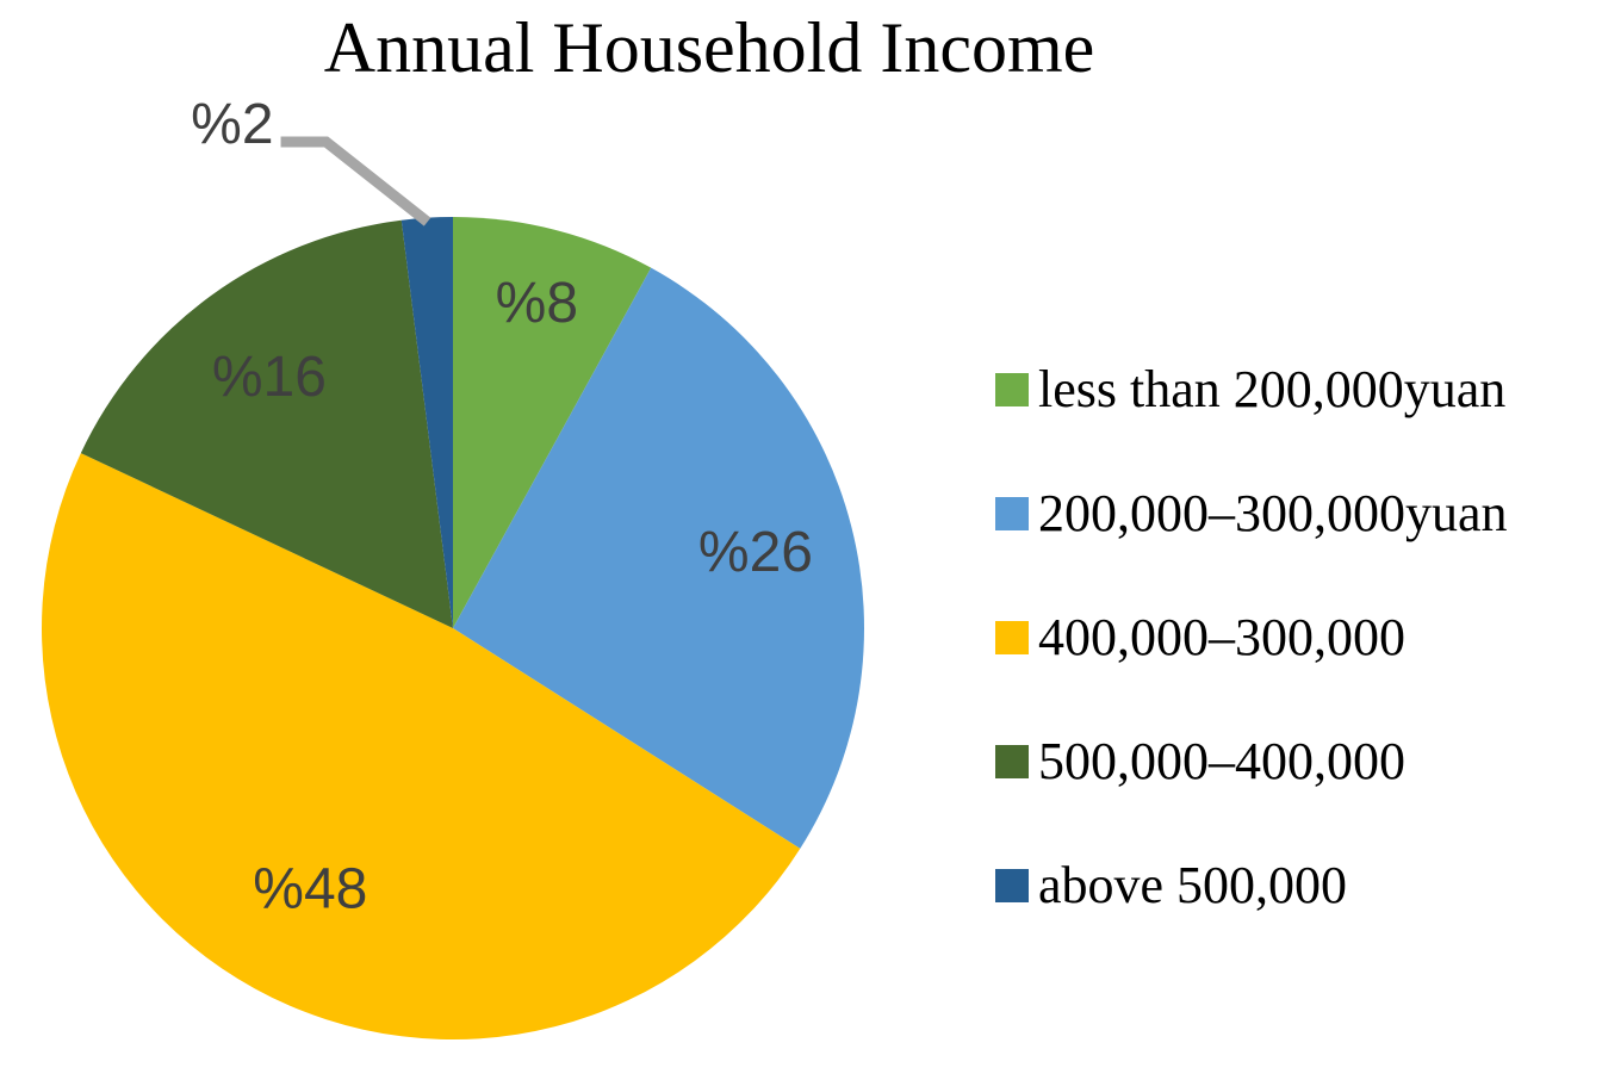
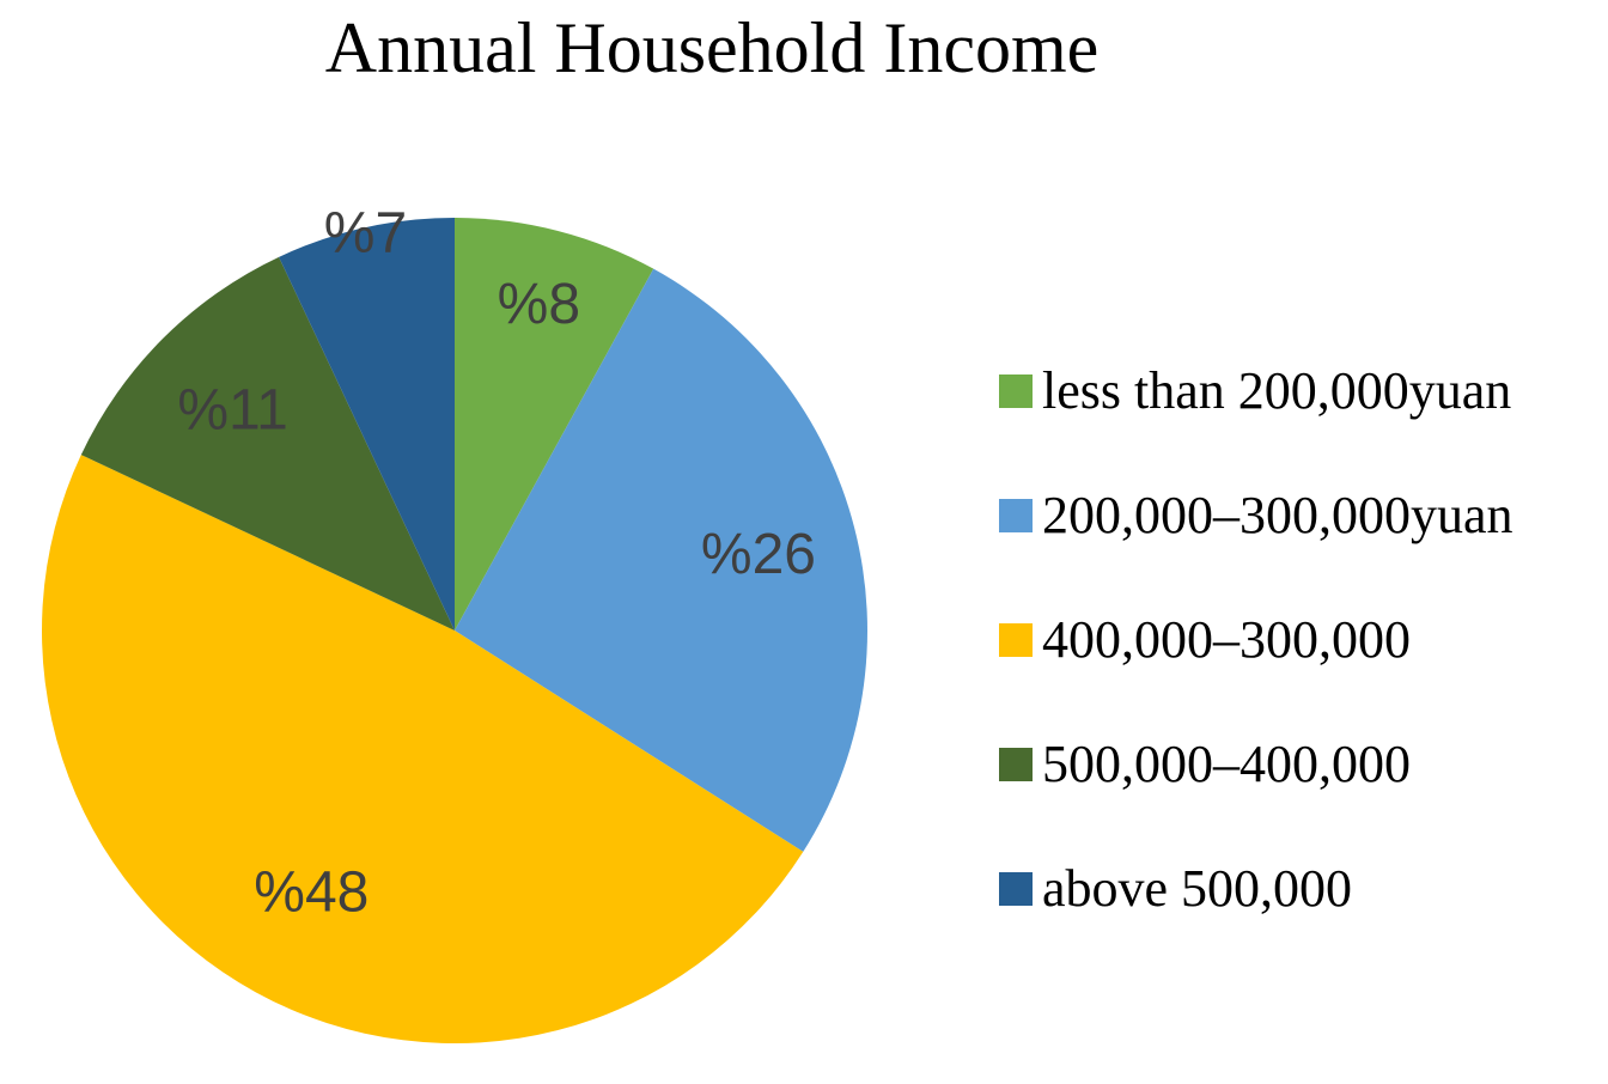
500,000–400,000: 16 -> 11
above 500,000: 2 -> 7
